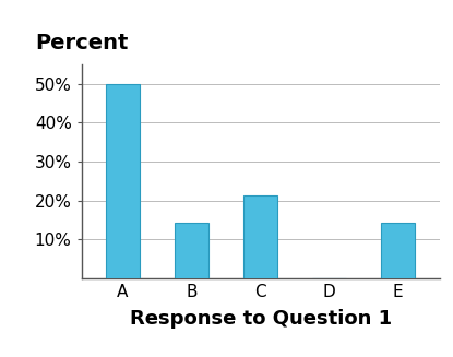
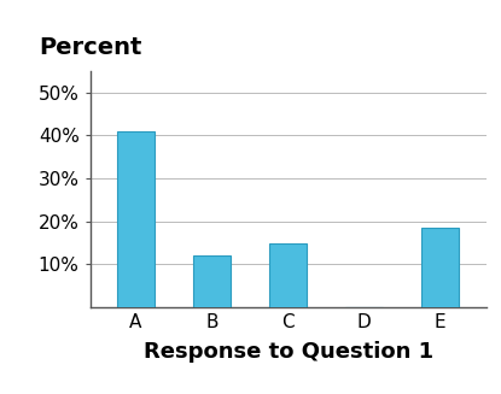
A: 50.0% -> 41.0%
B: 14.3% -> 12.0%
C: 21.4% -> 15.0%
E: 14.3% -> 18.5%
